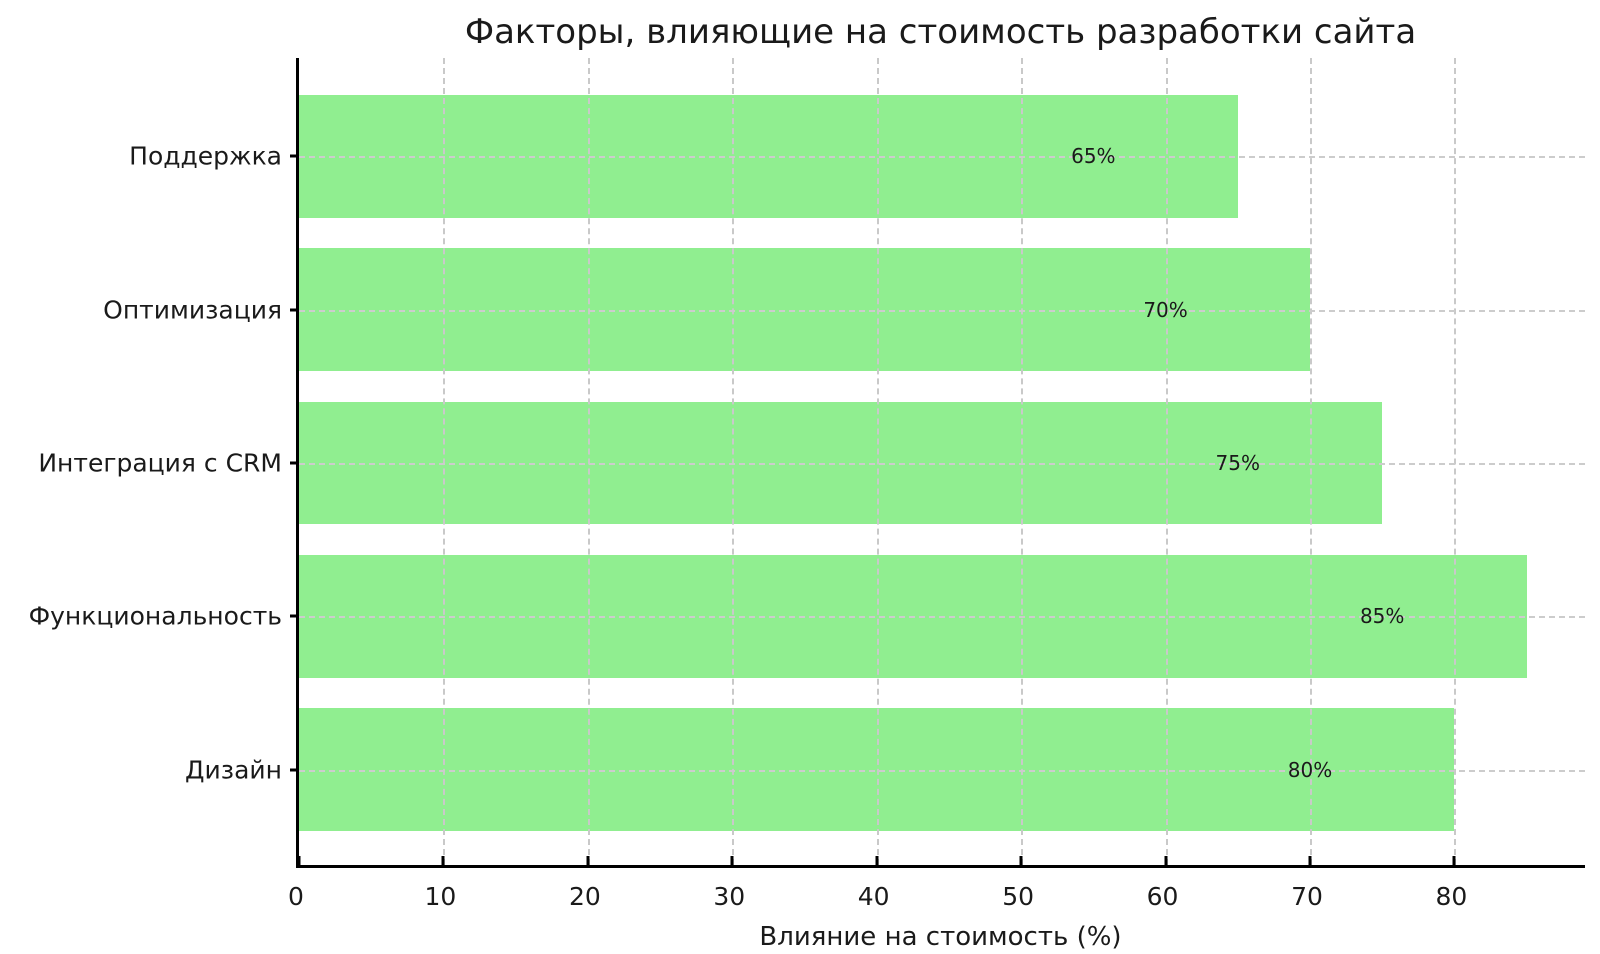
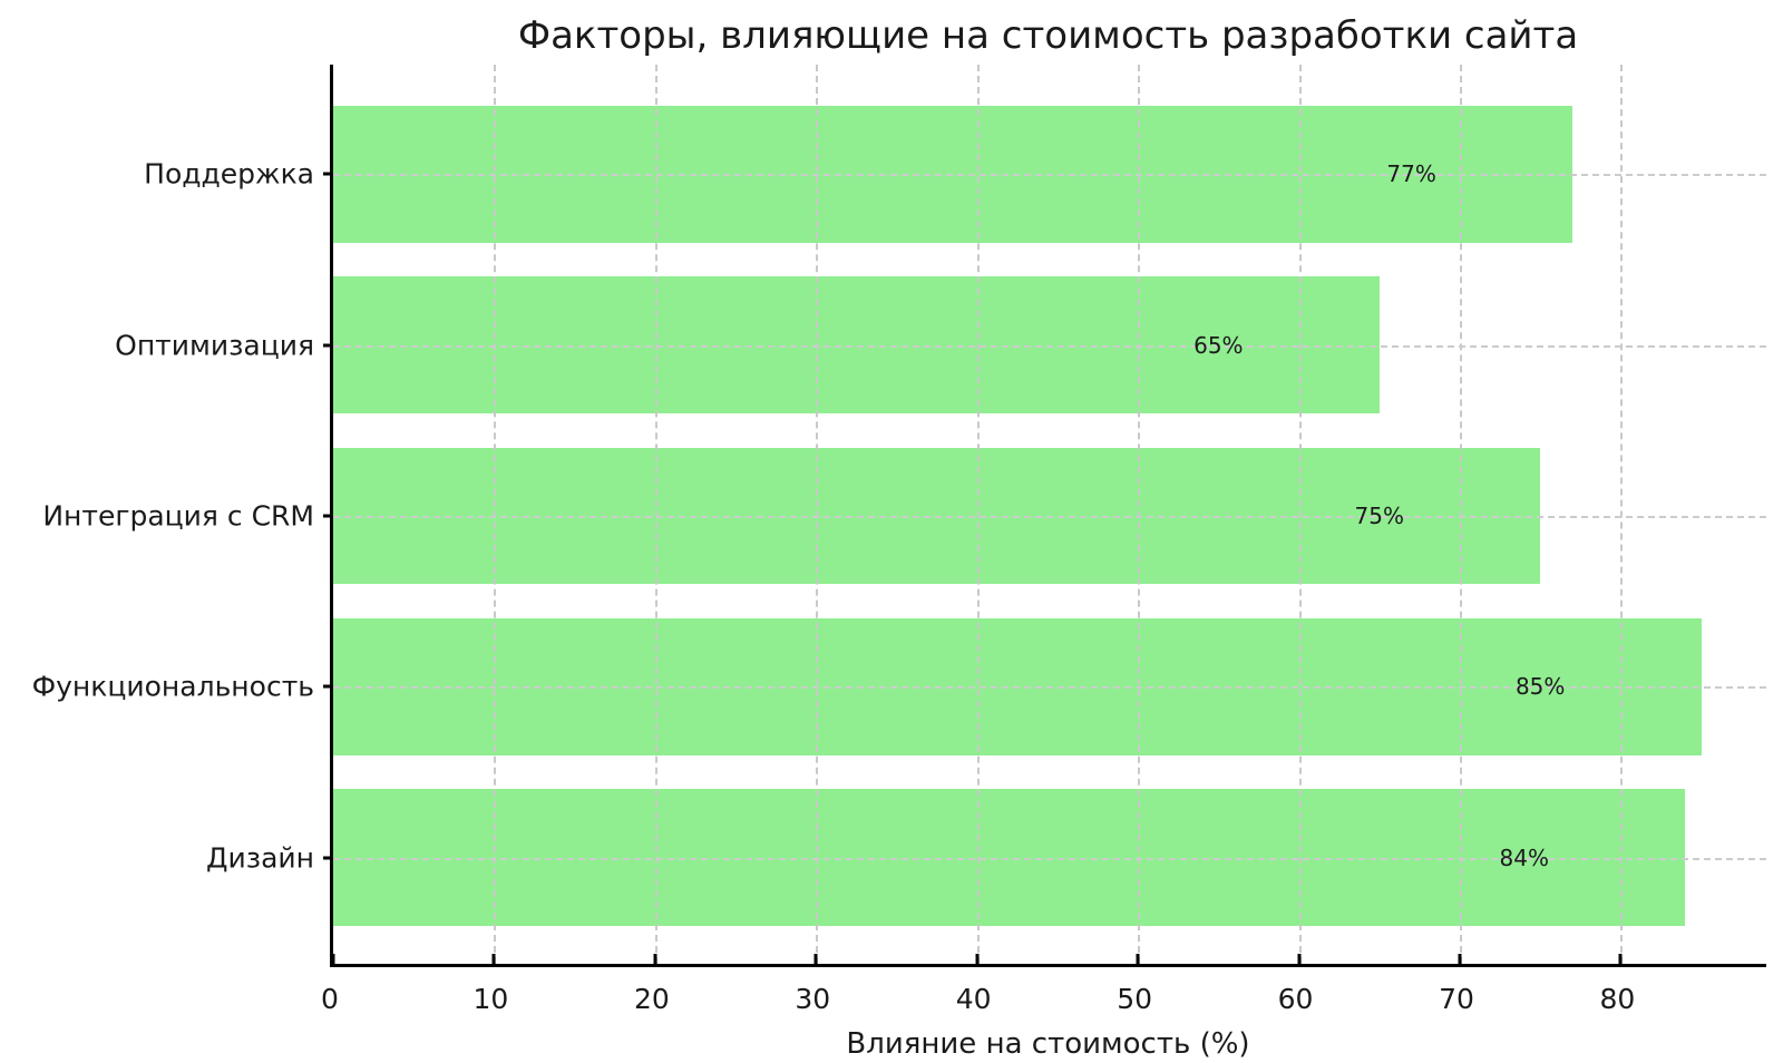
Поддержка: 65% -> 77%
Оптимизация: 70% -> 65%
Дизайн: 80% -> 84%
